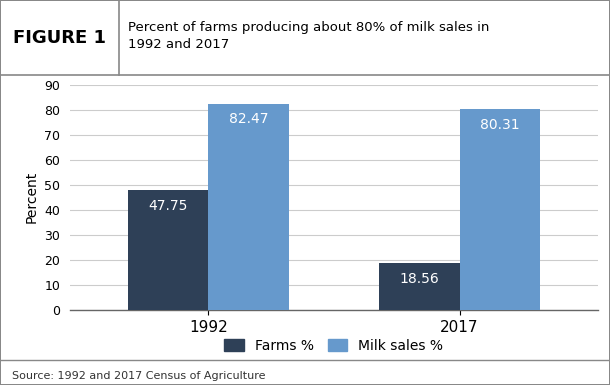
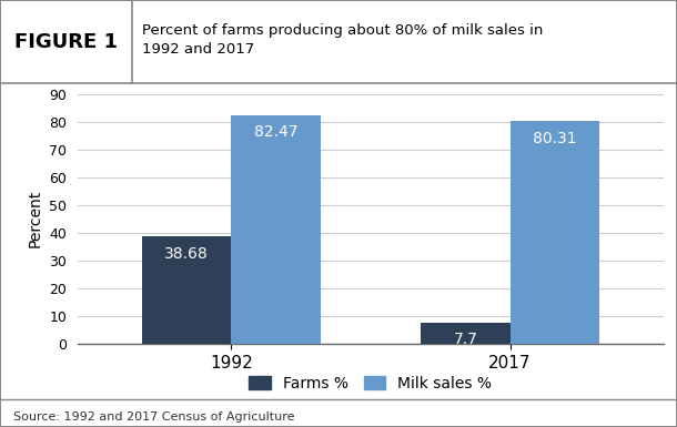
Farms %/1992: 47.75 -> 38.68
Farms %/2017: 18.56 -> 7.7
